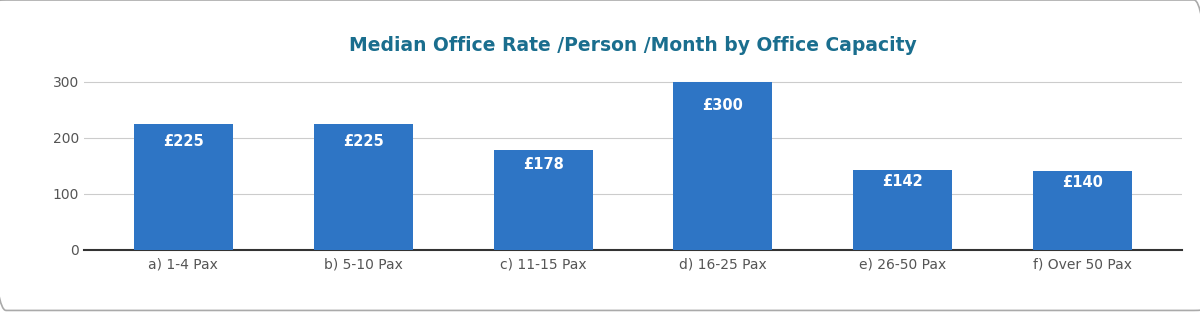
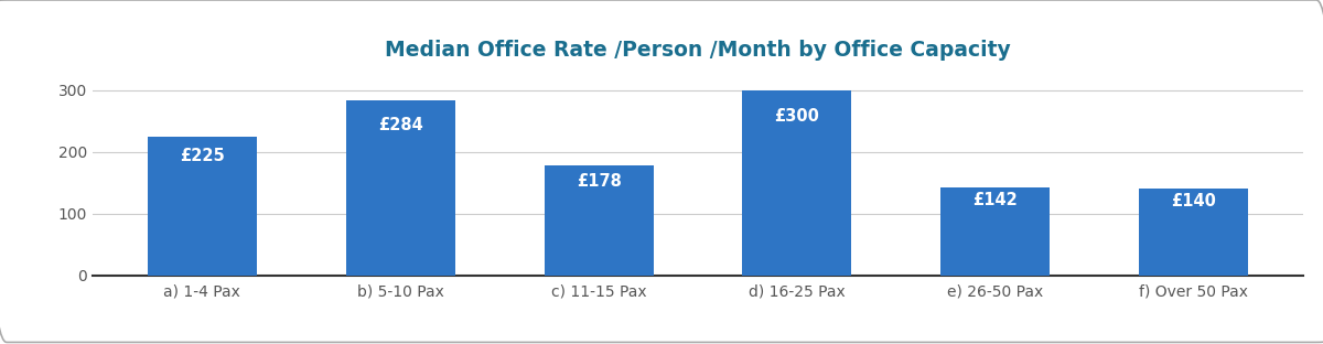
b) 5-10 Pax: £225 -> £284
